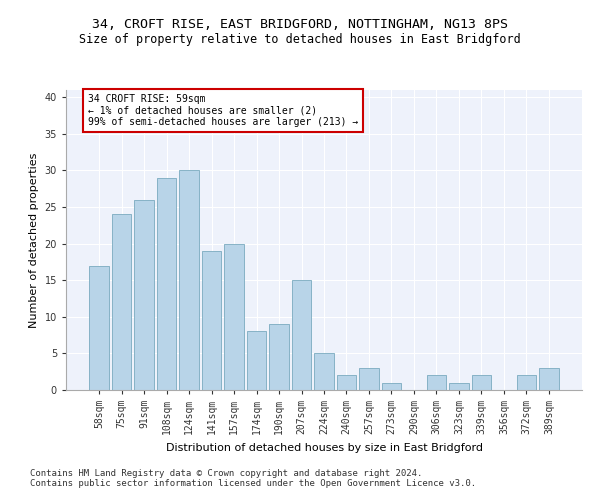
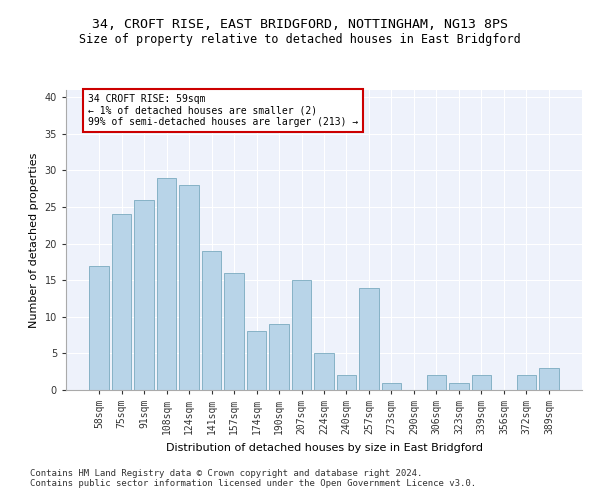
124sqm: 30 -> 28
157sqm: 20 -> 16
257sqm: 3 -> 14
